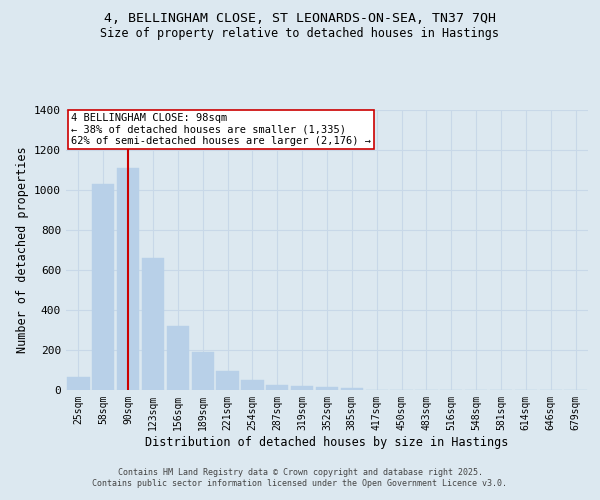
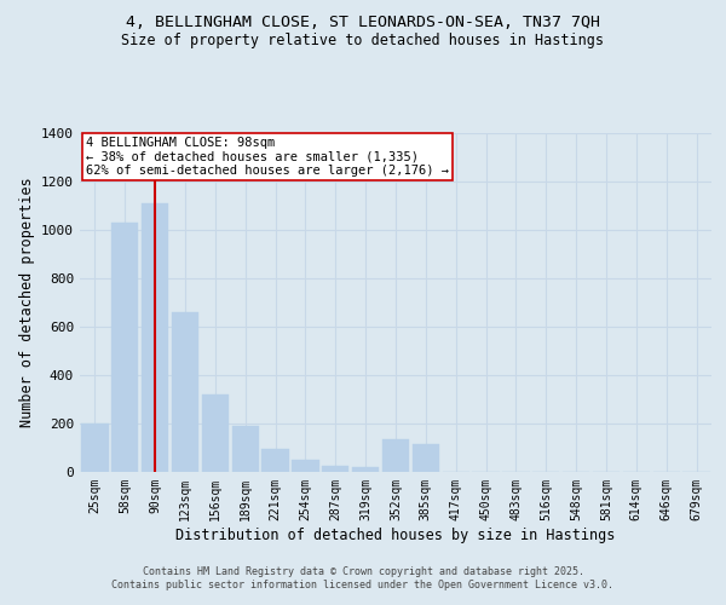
25sqm: 65 -> 200
352sqm: 15 -> 135
385sqm: 10 -> 115
